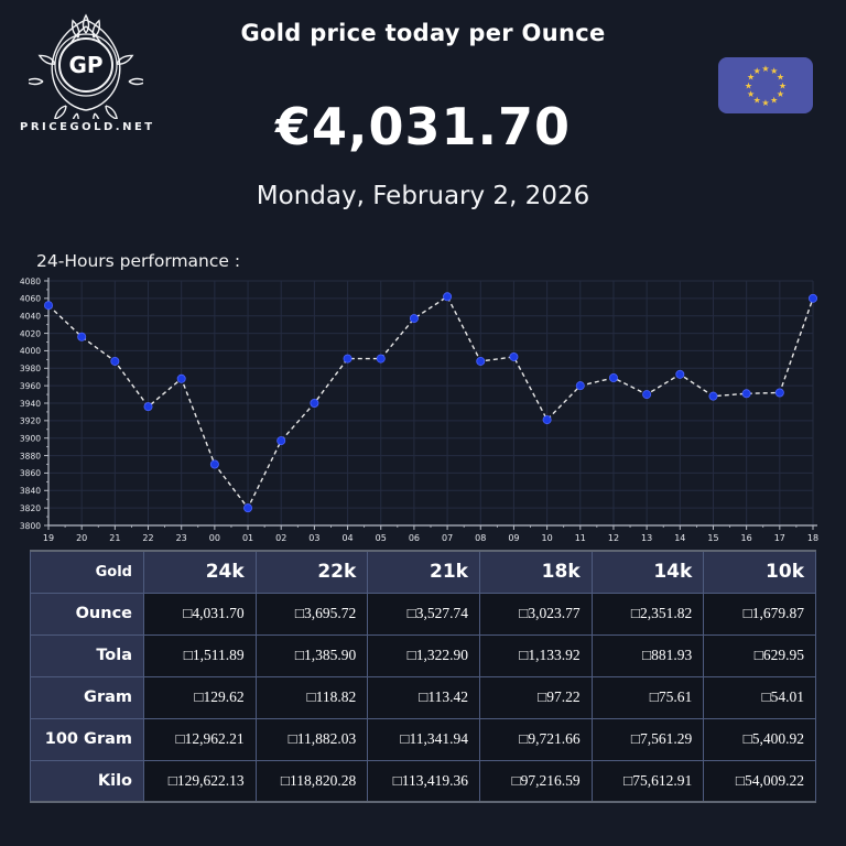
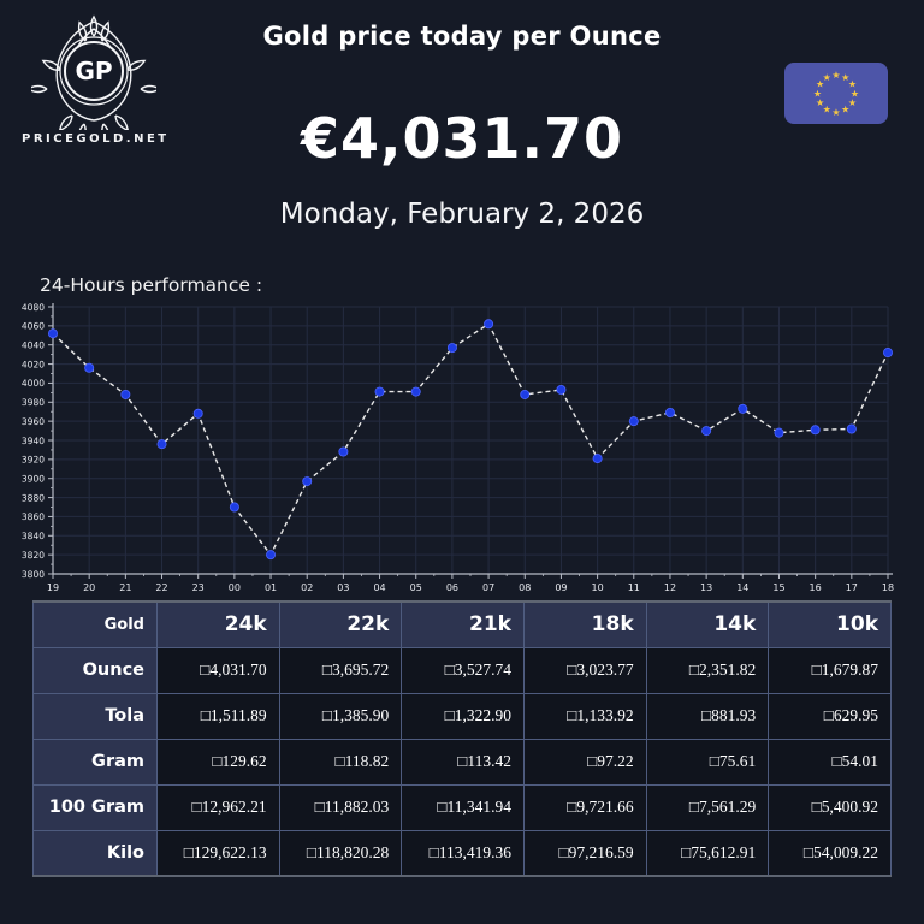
03: 3940 -> 3930
18: 4060 -> 4030
